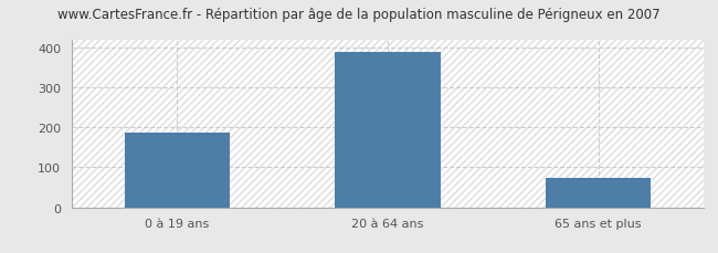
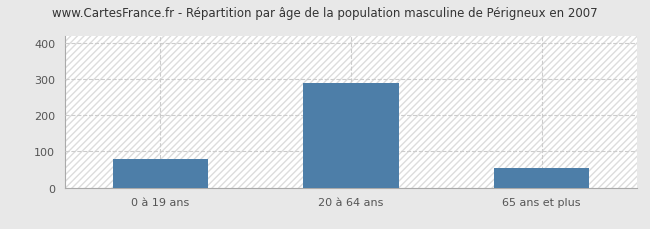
0 à 19 ans: 188 -> 80
20 à 64 ans: 388 -> 290
65 ans et plus: 74 -> 55
